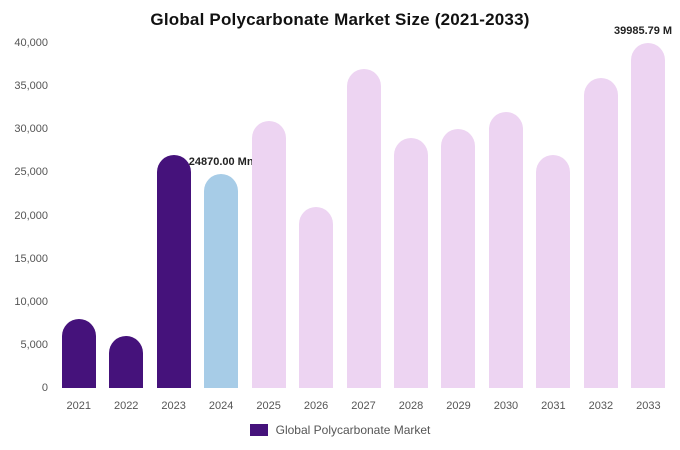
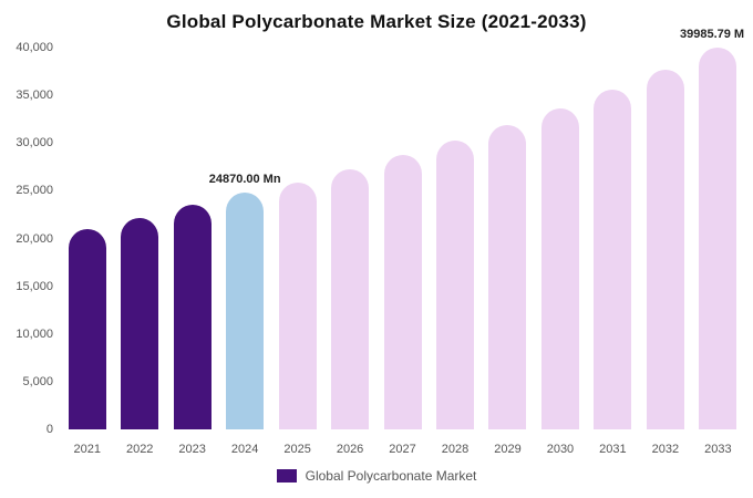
2021: 8000 -> 21000
2022: 6000 -> 22000
2023: 27000 -> 24000
2025: 31000 -> 26000
2026: 21000 -> 27000
2027: 37000 -> 29000
2028: 29000 -> 30000
2029: 30000 -> 32000
2030: 32000 -> 34000
2031: 27000 -> 36000
2032: 36000 -> 38000
